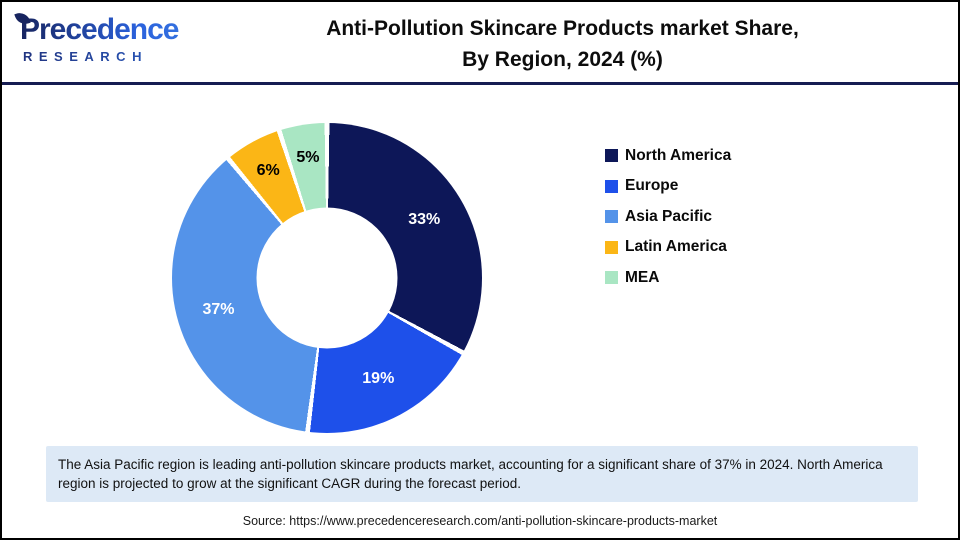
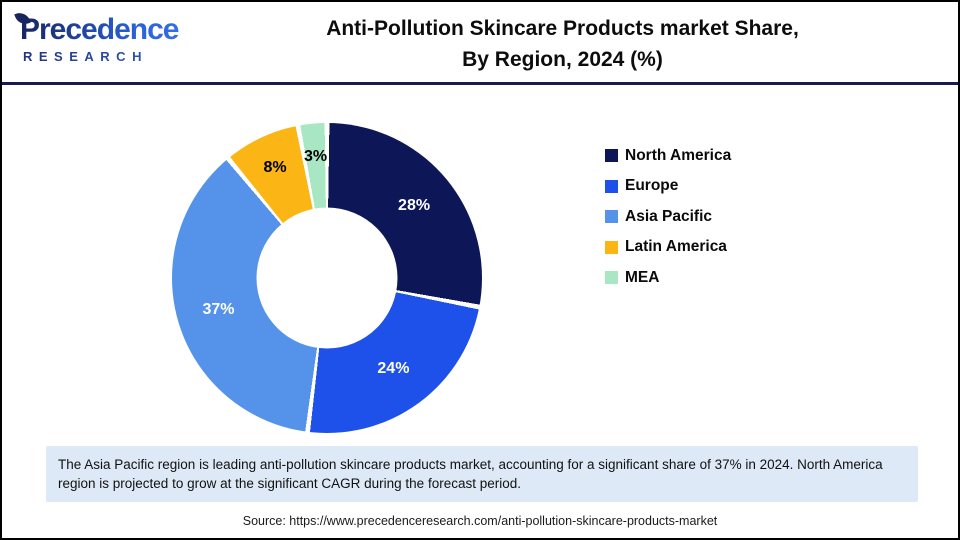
North America: 33% -> 28%
Europe: 19% -> 24%
Latin America: 6% -> 8%
MEA: 5% -> 3%
